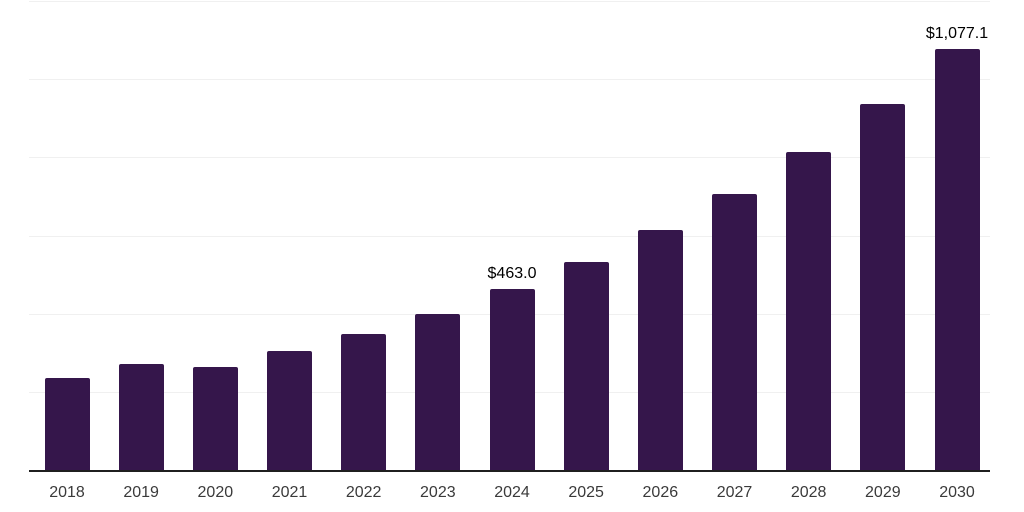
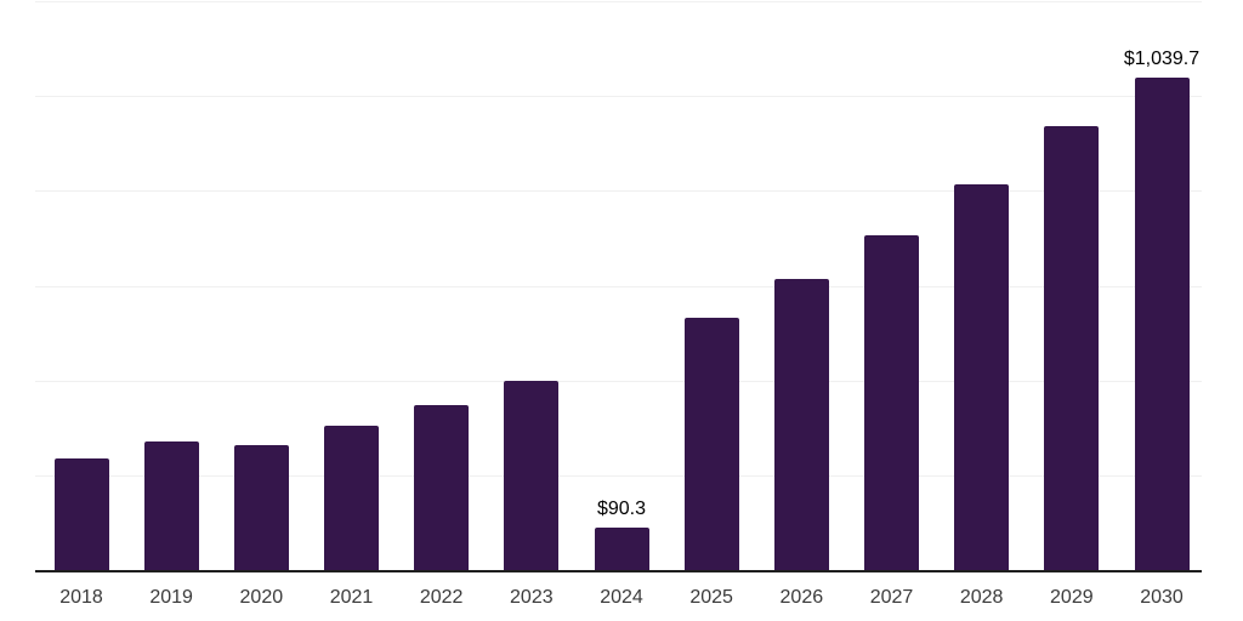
2024: $463.0 -> $90.3
2030: $1,077.1 -> $1,039.7
